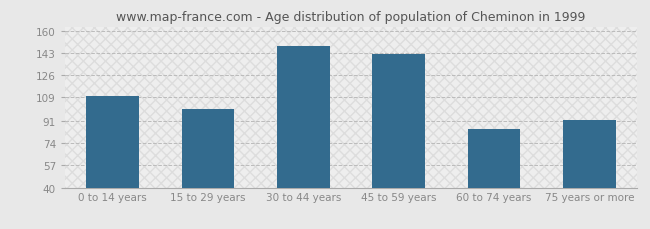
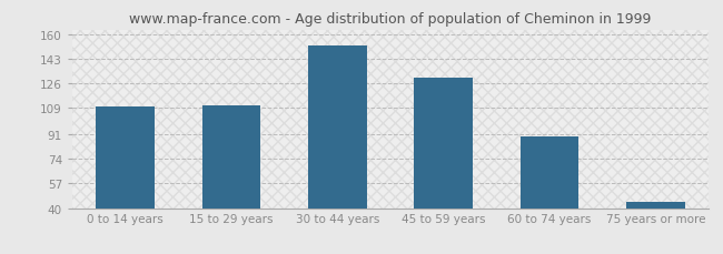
15 to 29 years: 100 -> 111
30 to 44 years: 148 -> 152
45 to 59 years: 142 -> 130
60 to 74 years: 85 -> 89
75 years or more: 92 -> 44
